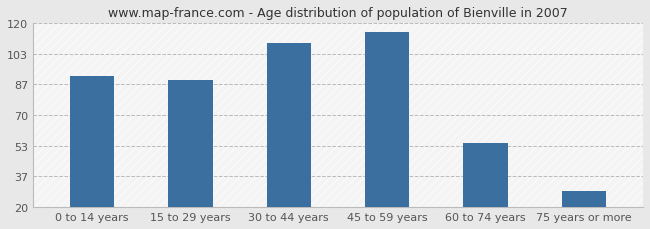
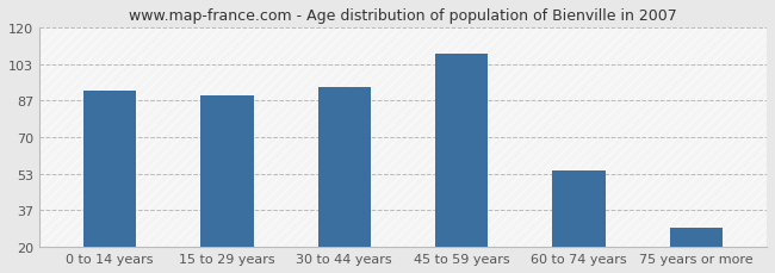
30 to 44 years: 109 -> 93
45 to 59 years: 115 -> 108
